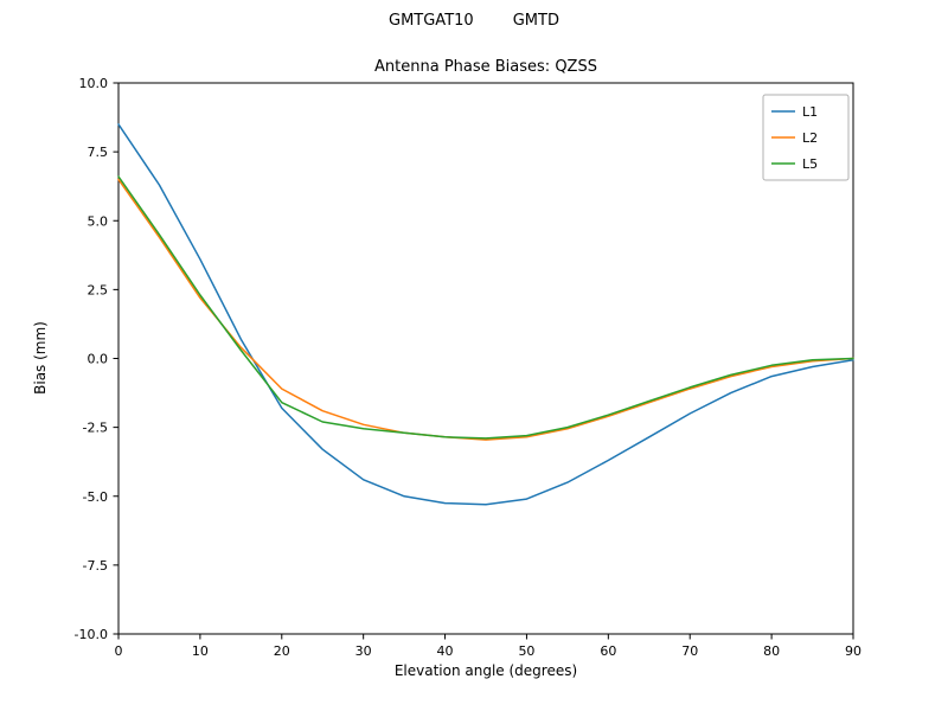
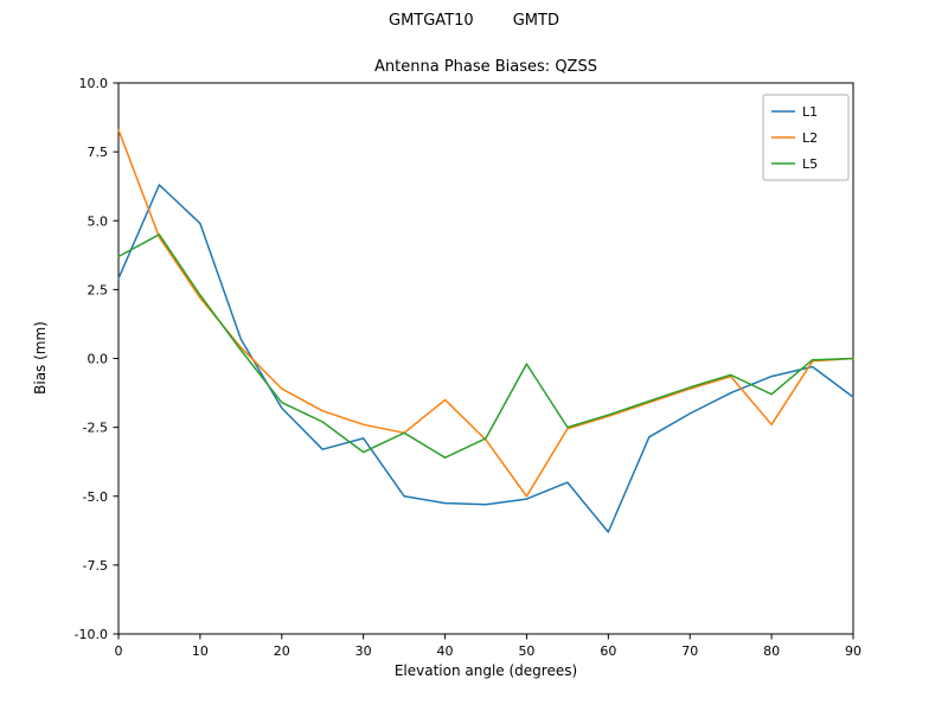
L1/0: 8.5 -> 2.9
L2/0: 6.5 -> 8.3
L5/0: 6.6 -> 3.7
L1/10: 3.6 -> 4.9
L1/30: -4.4 -> -2.9
L5/30: -2.5 -> -3.4
L2/40: -2.9 -> -1.5
L5/40: -2.9 -> -3.6
L2/50: -2.9 -> -5.0
L5/50: -2.8 -> -0.2
L1/60: -3.7 -> -6.3
L2/80: -0.3 -> -2.4
L5/80: -0.2 -> -1.3
L1/90: -0.1 -> -1.4
